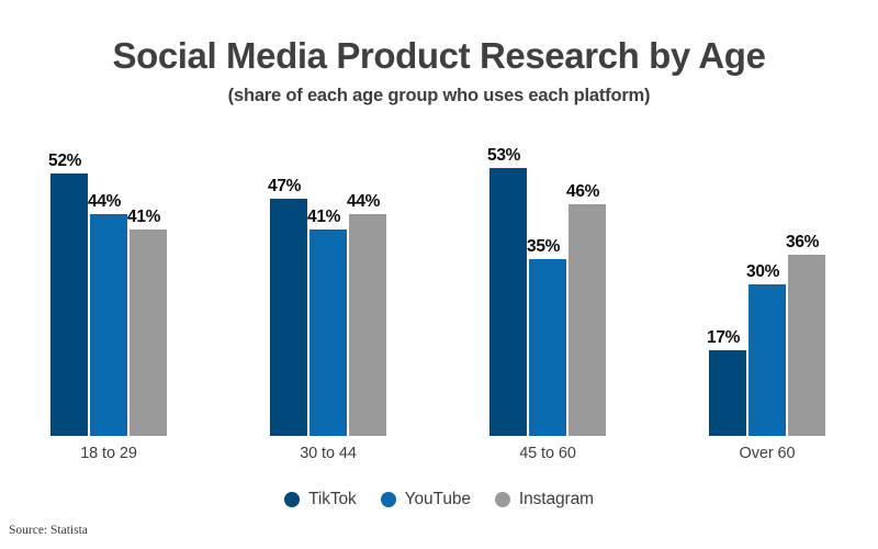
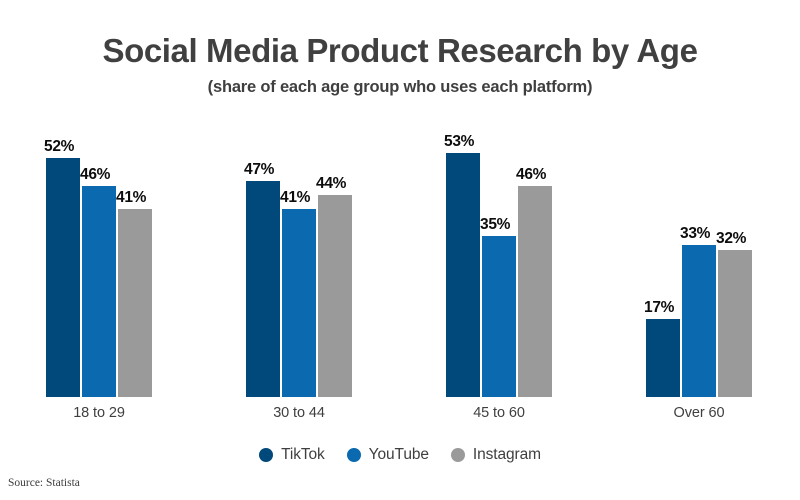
YouTube/18 to 29: 44% -> 46%
YouTube/Over 60: 30% -> 33%
Instagram/Over 60: 36% -> 32%
